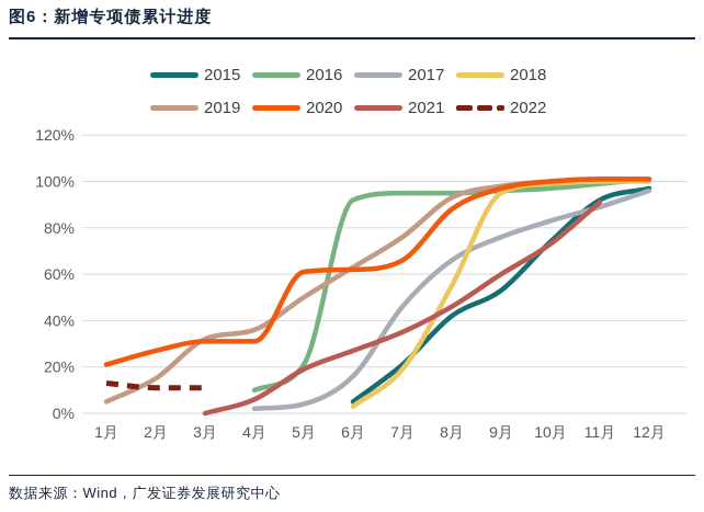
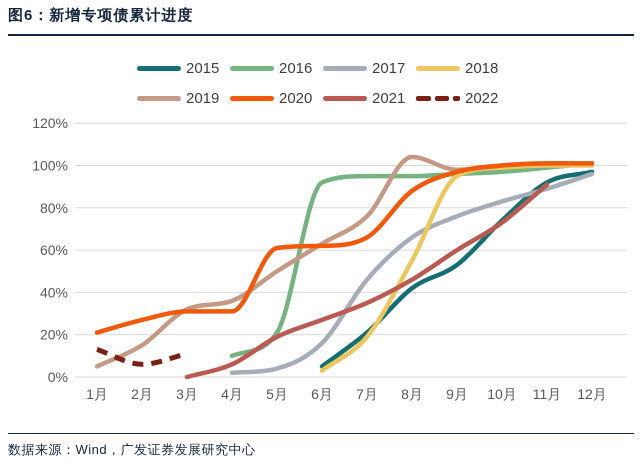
2022/2月: 11% -> 6%
2019/8月: 93% -> 104%
